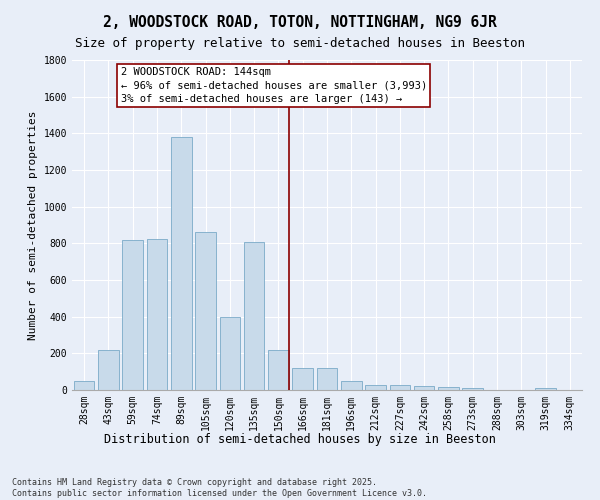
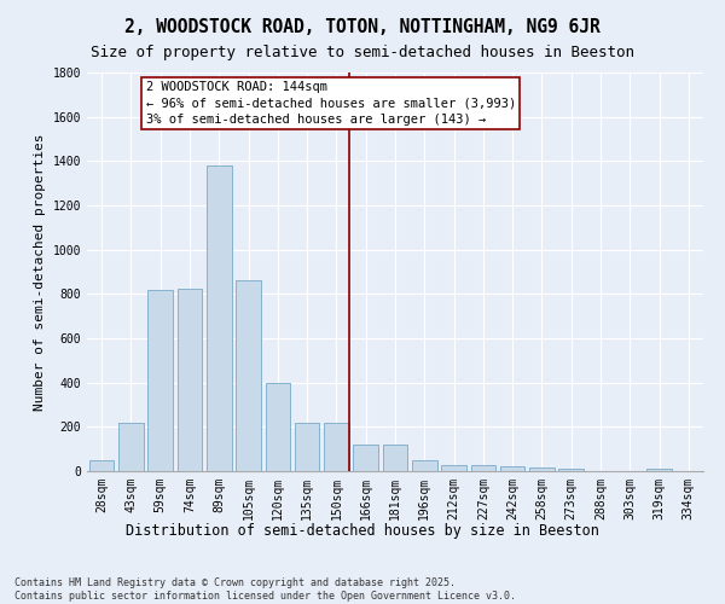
135sqm: 810 -> 220
